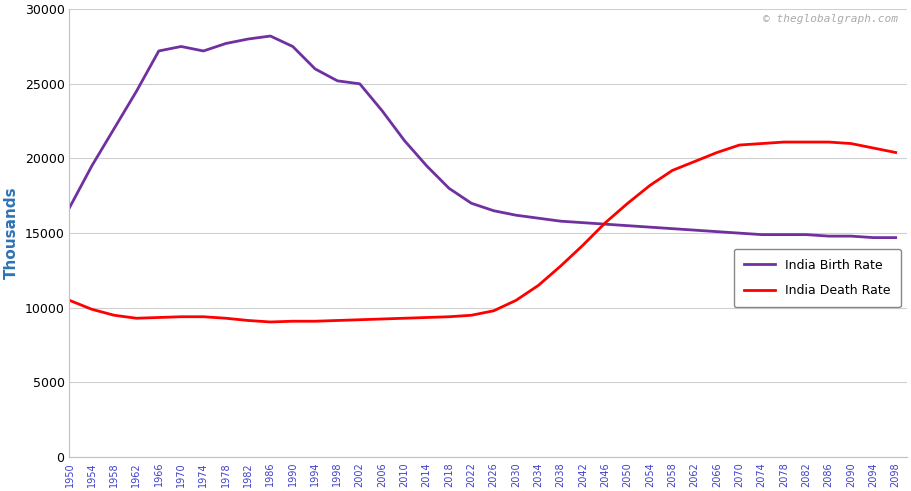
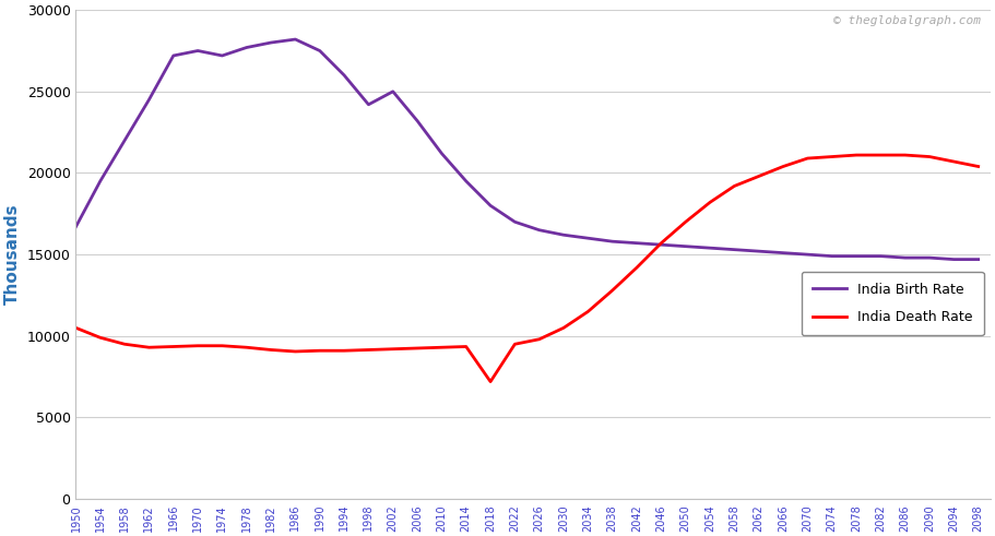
India Birth Rate/1998: 25200 -> 24200
India Death Rate/2018: 9400 -> 7200
